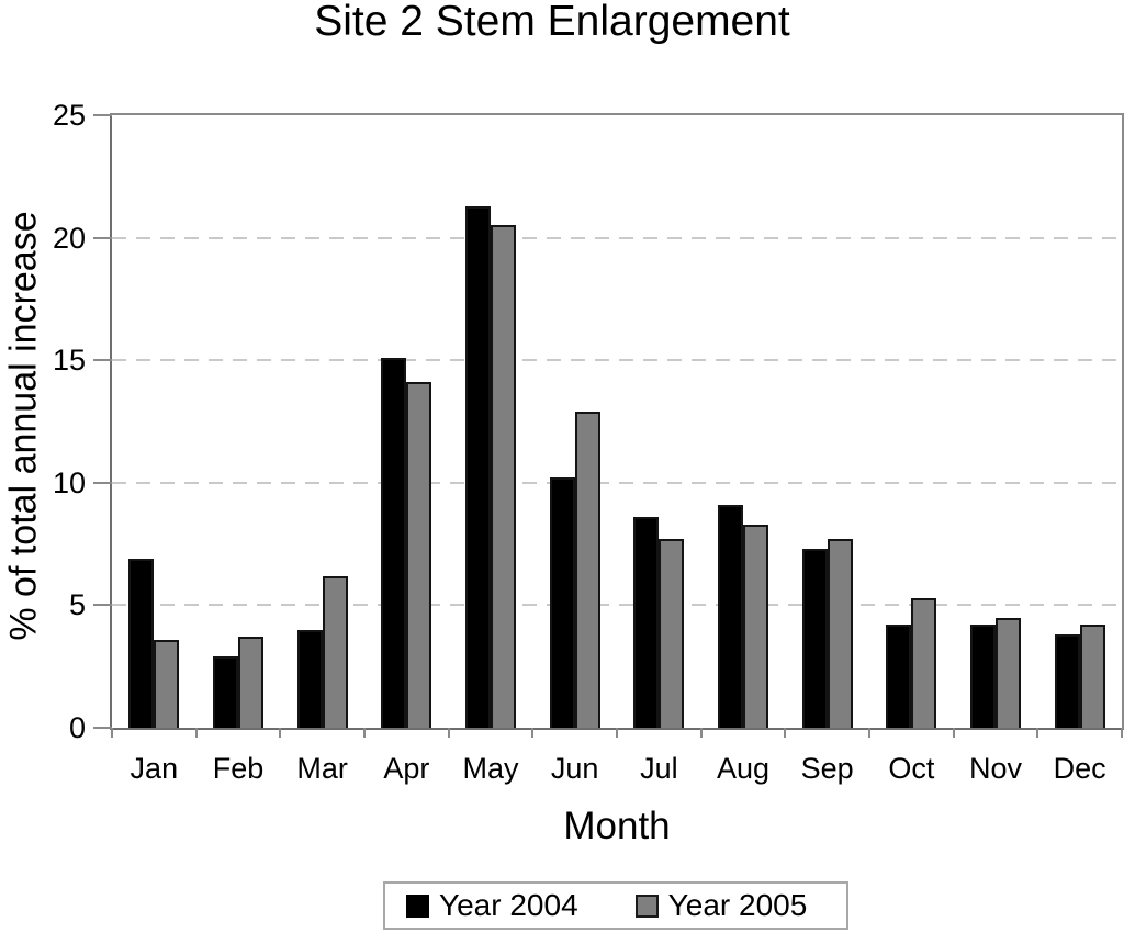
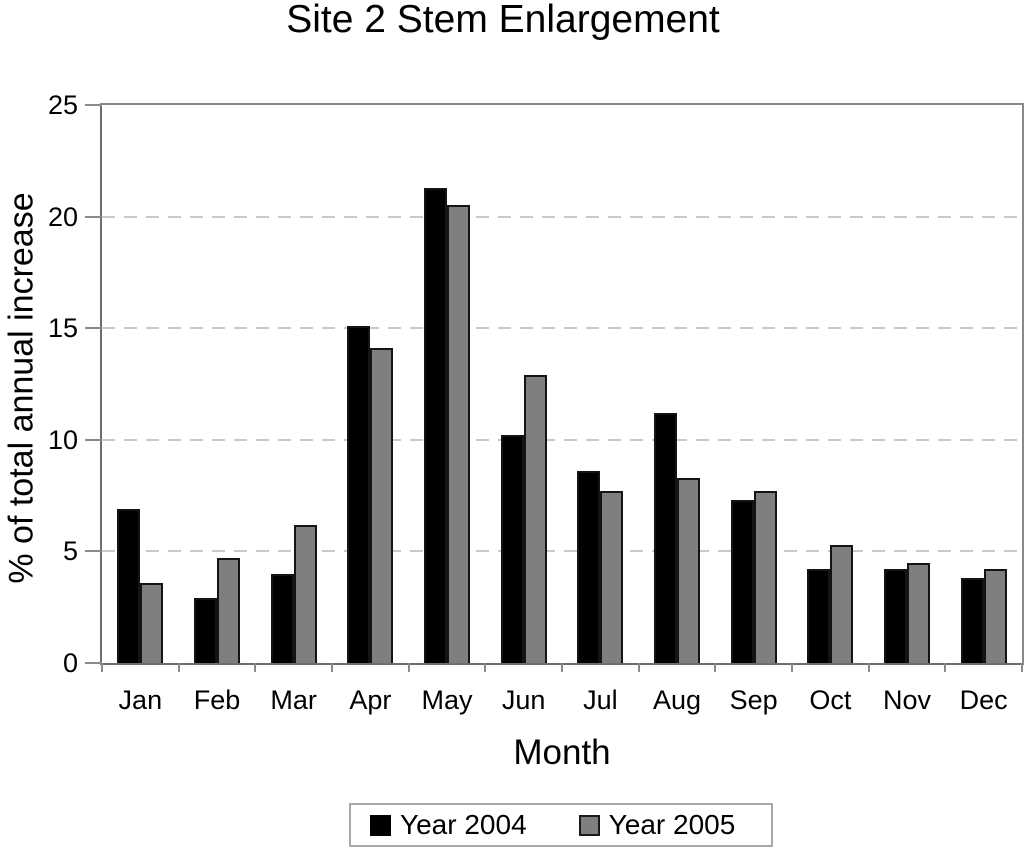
Year 2005/Feb: 3.7 -> 4.7
Year 2004/Aug: 9.1 -> 11.2
